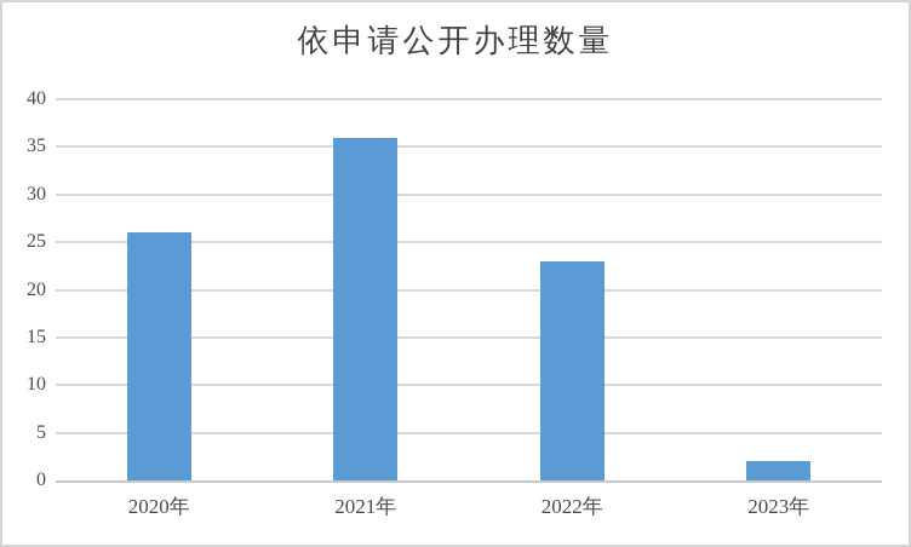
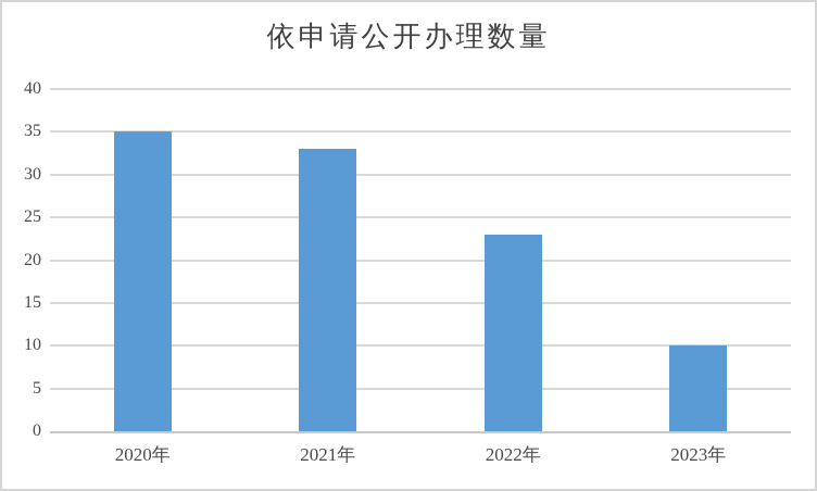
2020年: 26 -> 35
2021年: 36 -> 33
2023年: 2 -> 10
